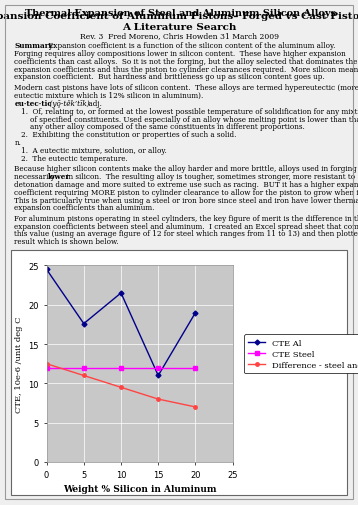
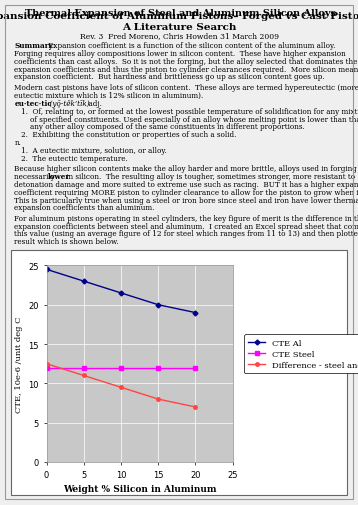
CTE Al/5: 17.6 -> 23.0
CTE Al/15: 11.0 -> 20.0
